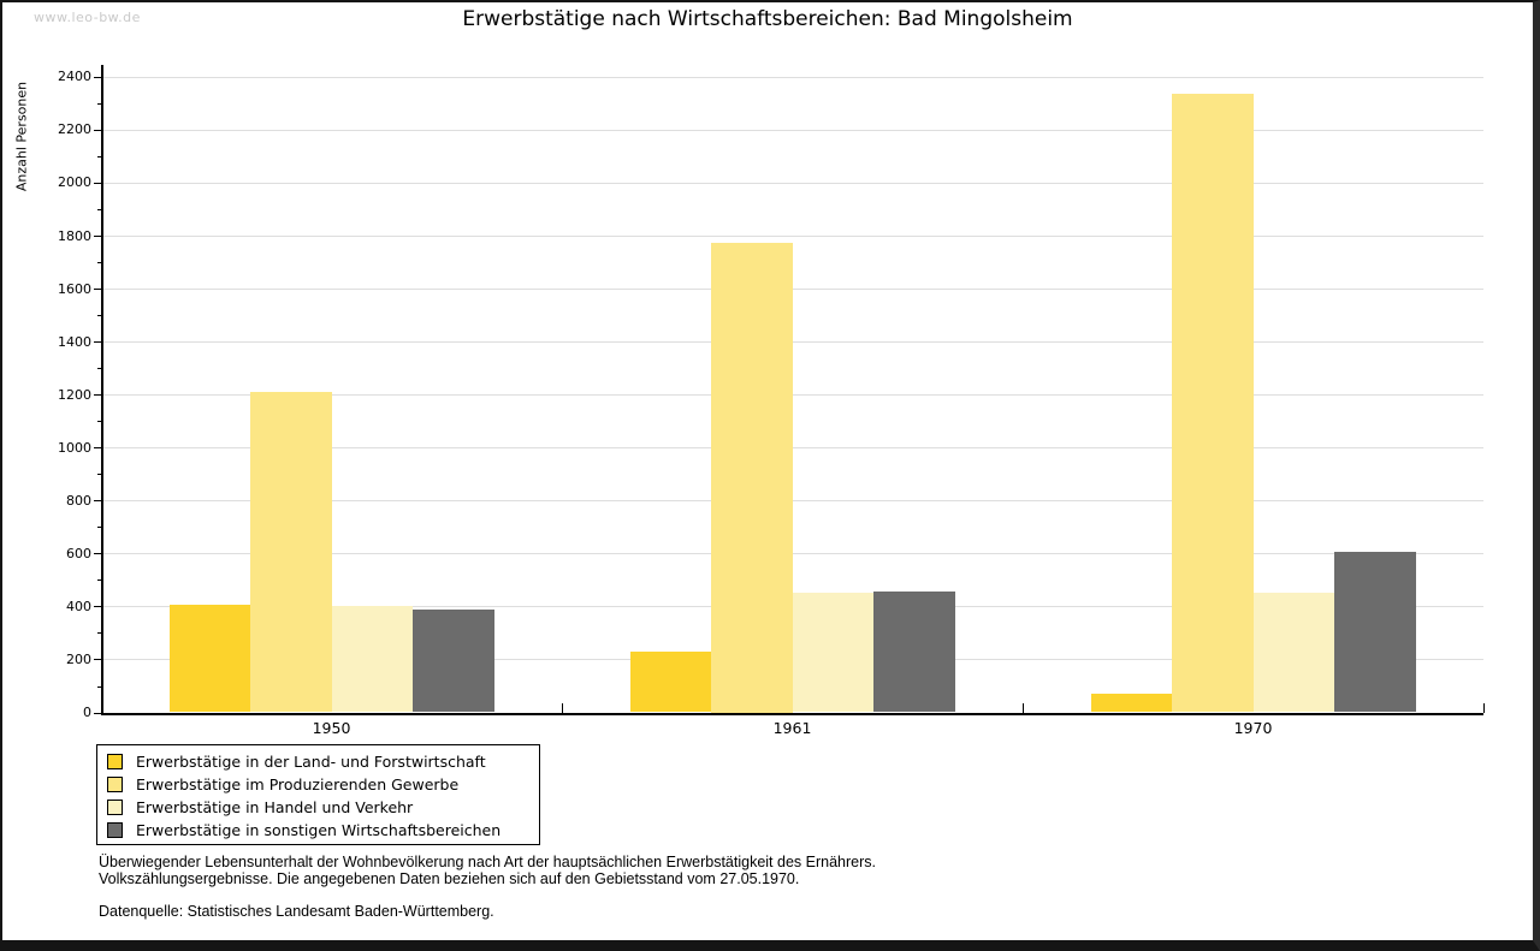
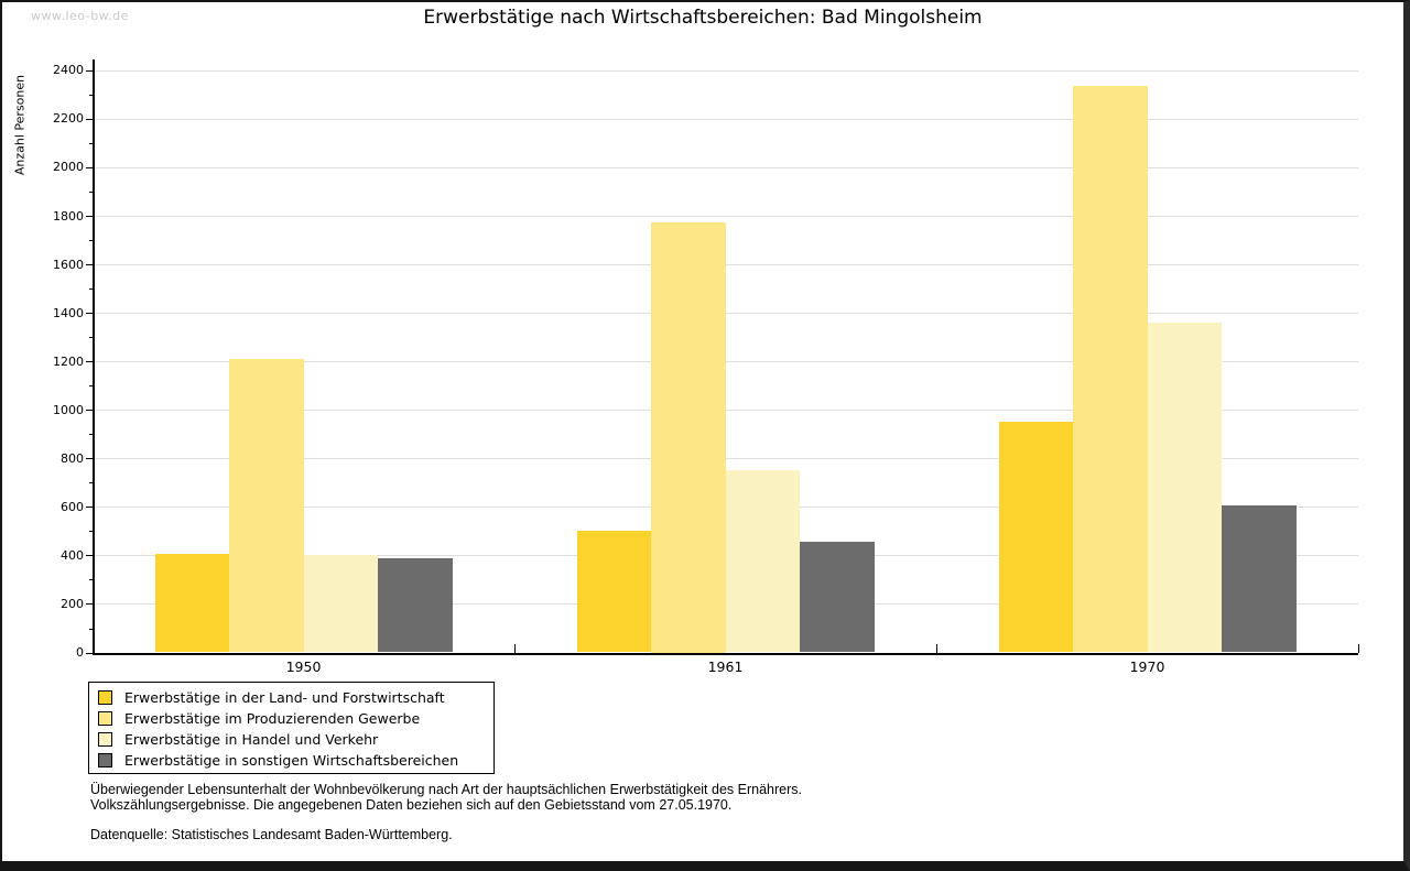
Erwerbstätige in der Land- und Forstwirtschaft/1961: 230 -> 500
Erwerbstätige in Handel und Verkehr/1961: 450 -> 750
Erwerbstätige in der Land- und Forstwirtschaft/1970: 70 -> 950
Erwerbstätige in Handel und Verkehr/1970: 450 -> 1360
